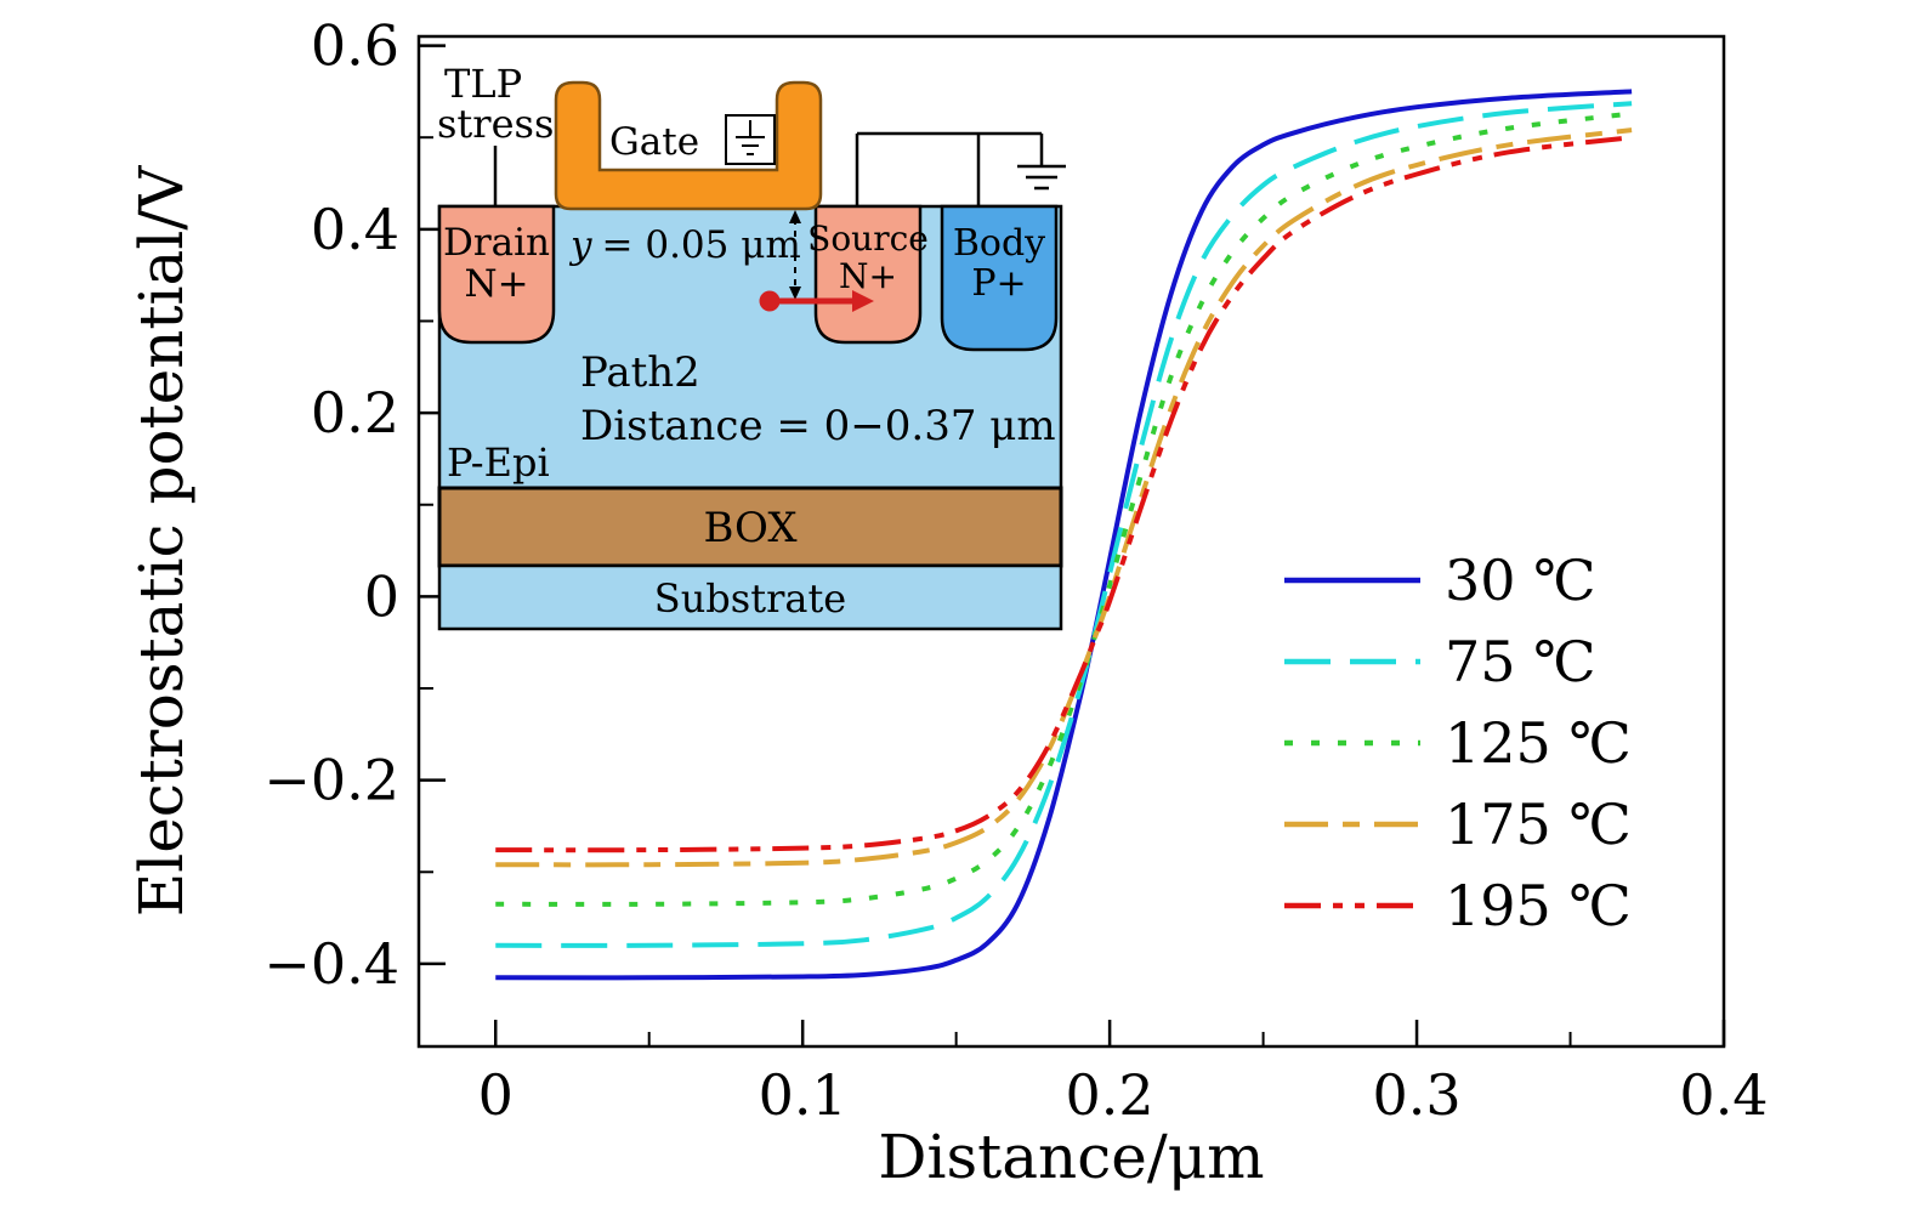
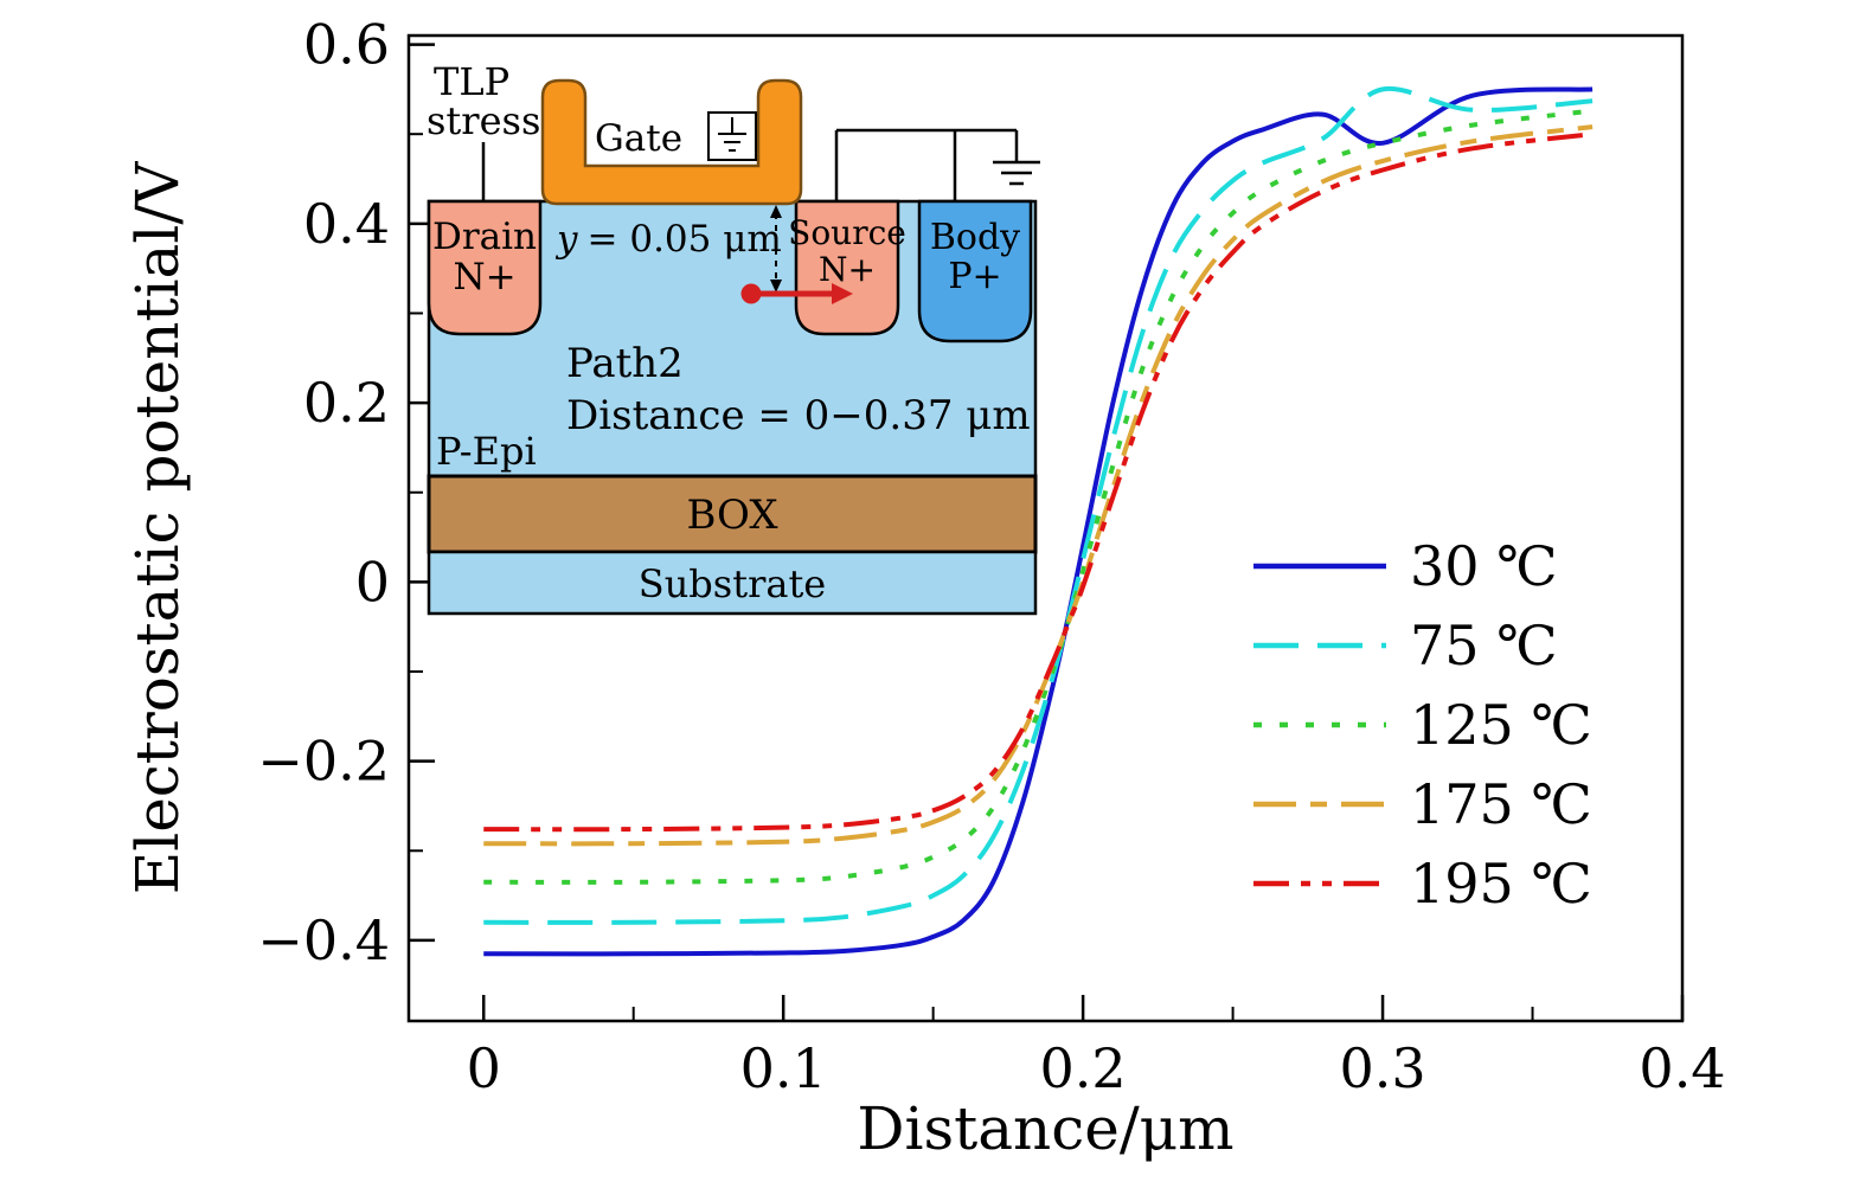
30 ℃/0.3: 0.53 -> 0.49
75 ℃/0.3: 0.51 -> 0.55
